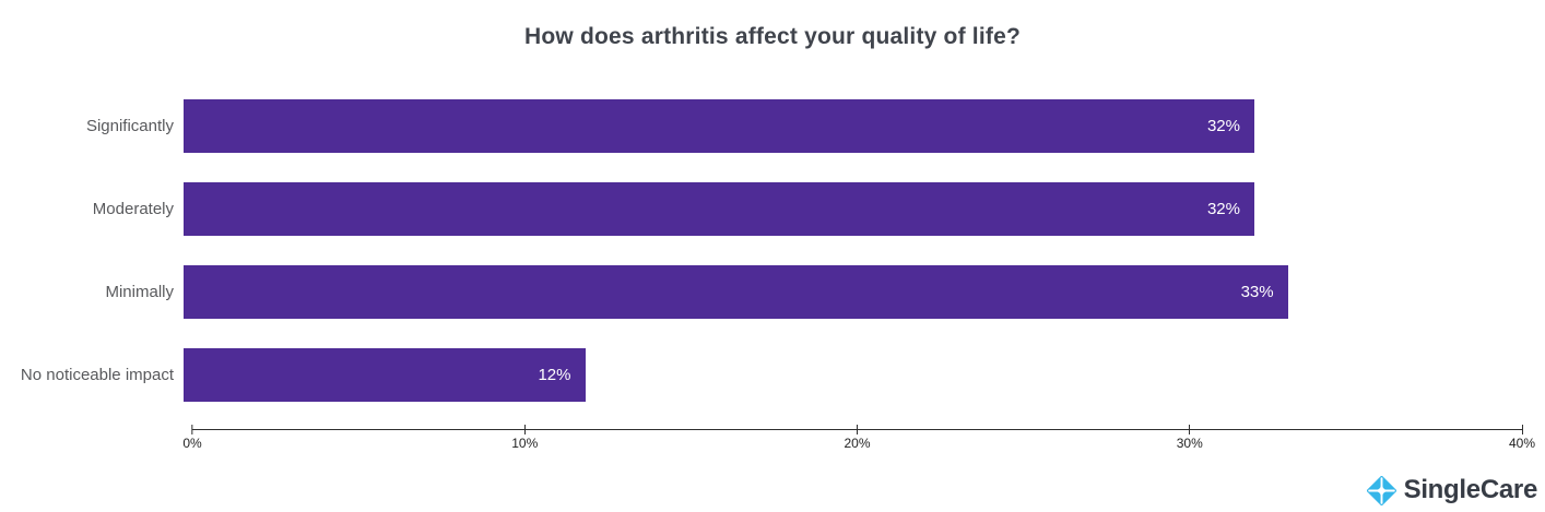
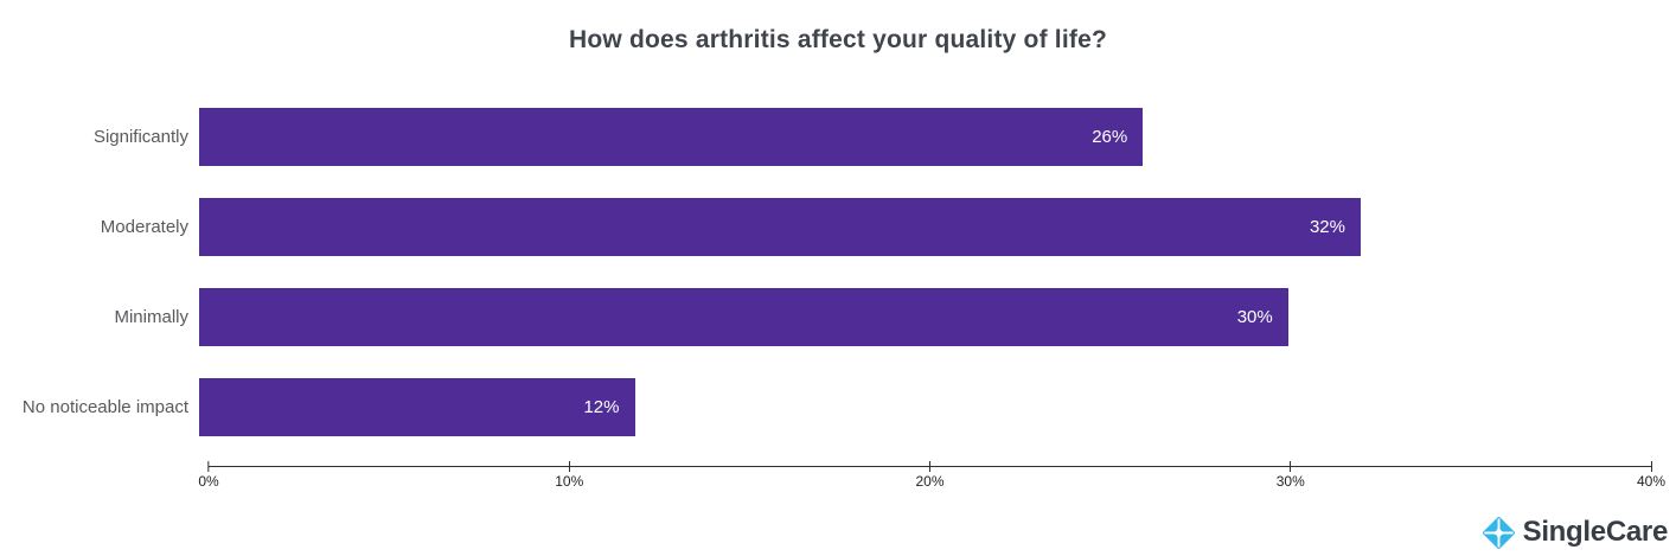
Significantly: 32% -> 26%
Minimally: 33% -> 30%
